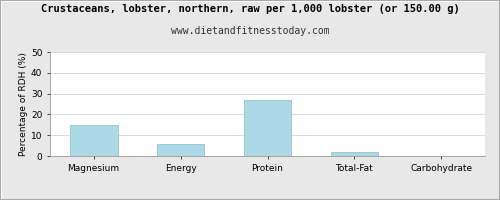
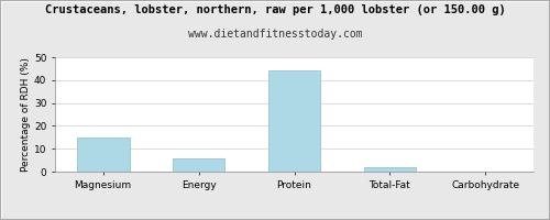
Protein: 27 -> 44
